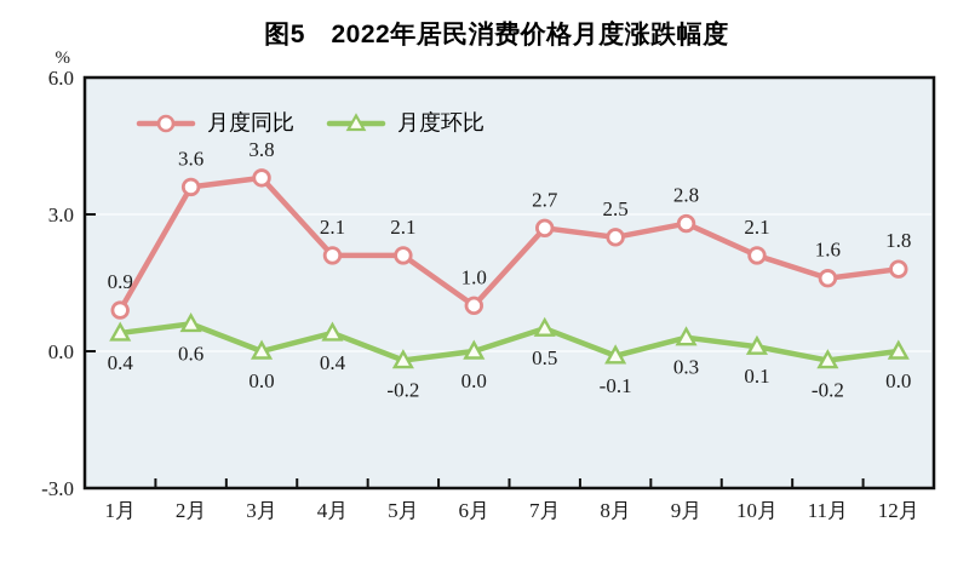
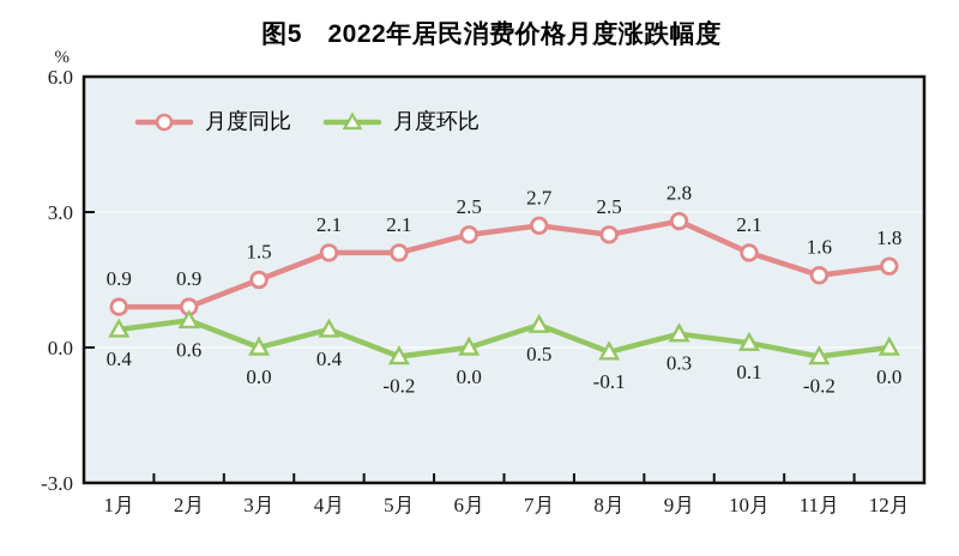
月度同比/2月: 3.6 -> 0.9
月度同比/3月: 3.8 -> 1.5
月度同比/6月: 1.0 -> 2.5
